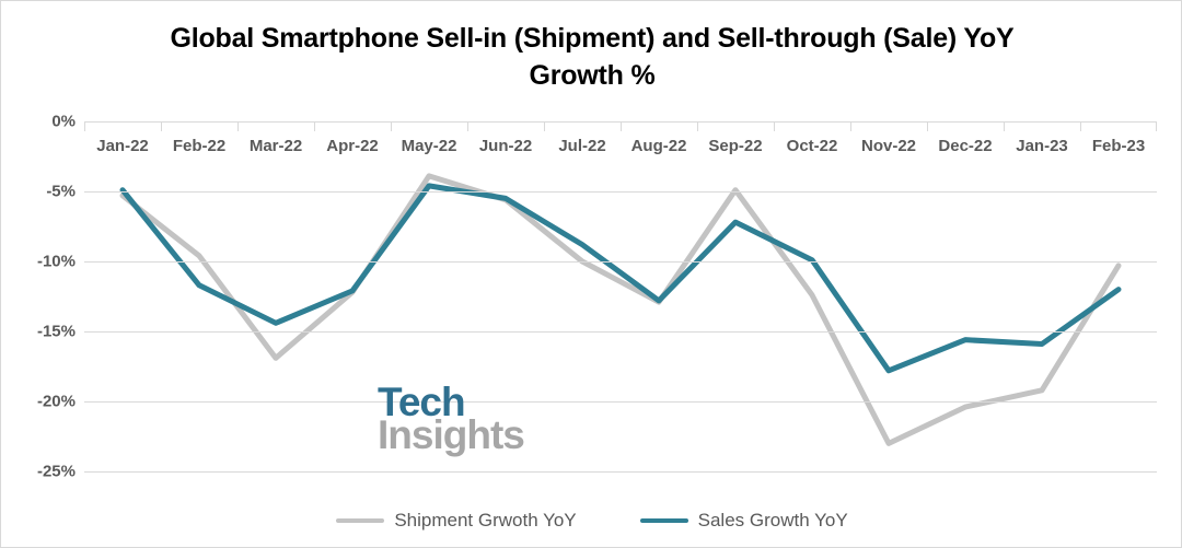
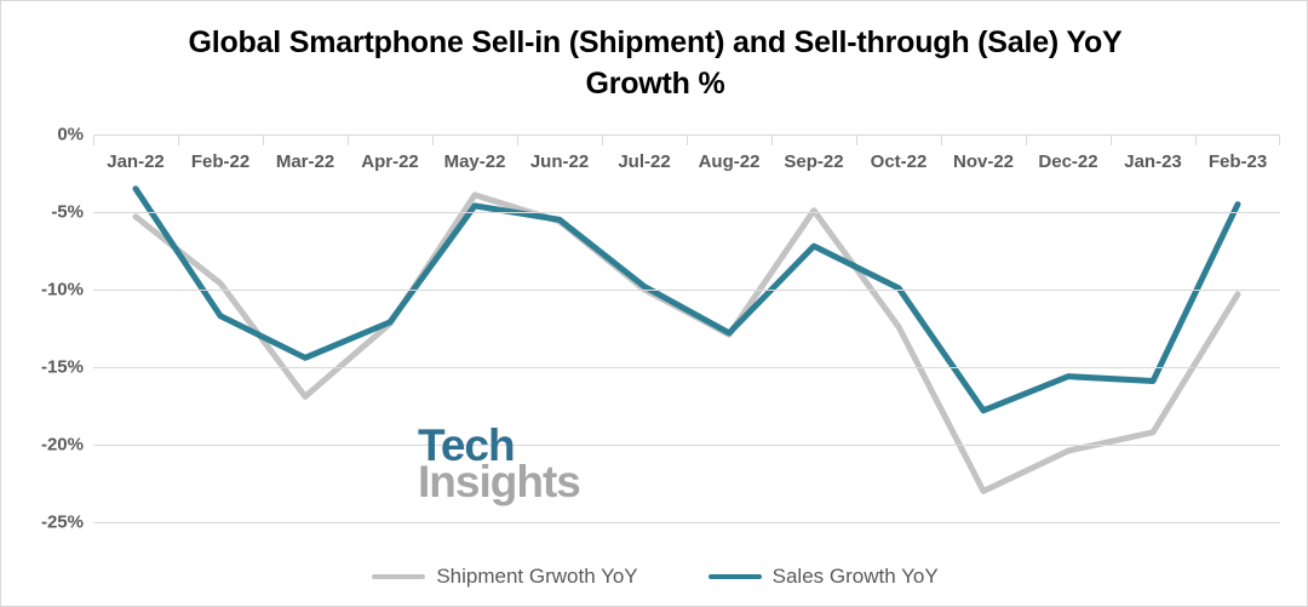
Sales Growth YoY/Jan-22: -4.9% -> -3.5%
Sales Growth YoY/Jul-22: -8.8% -> -9.8%
Sales Growth YoY/Feb-23: -12.0% -> -4.5%
